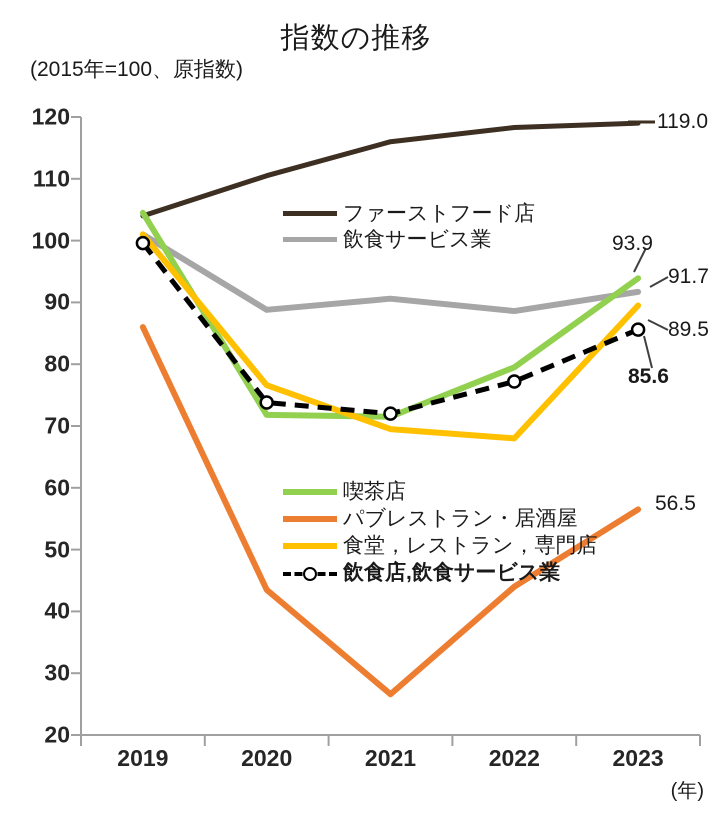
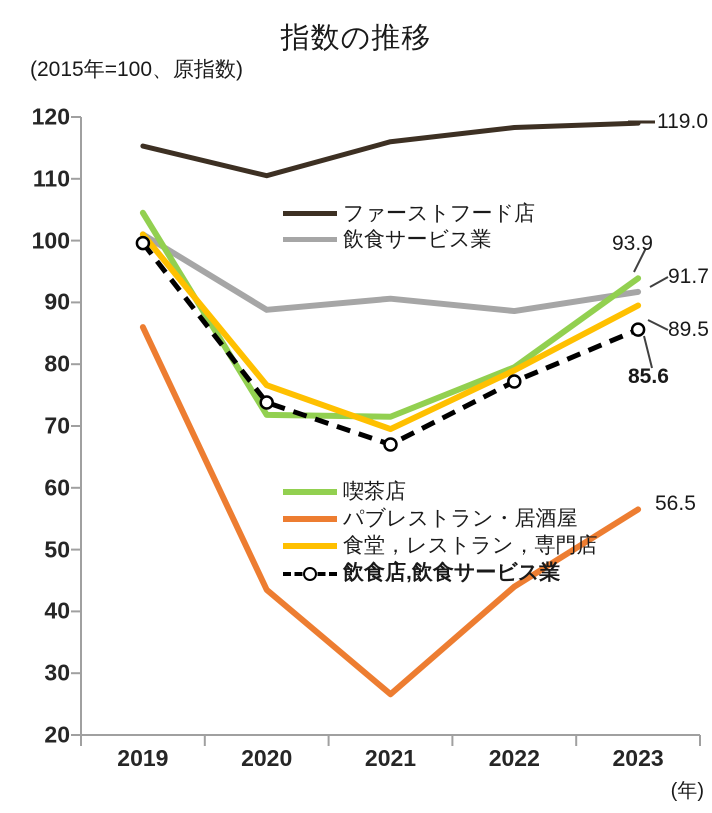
ファーストフード店/2019: 104 -> 115
飲食店,飲食サービス業/2021: 72 -> 67
食堂，レストラン，専門店/2022: 68 -> 79
